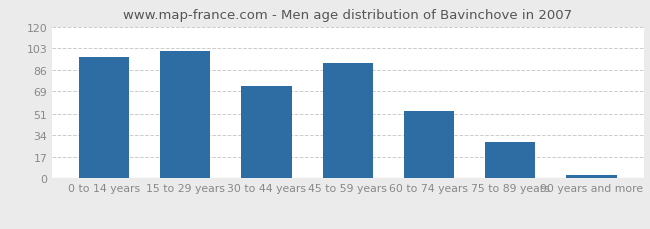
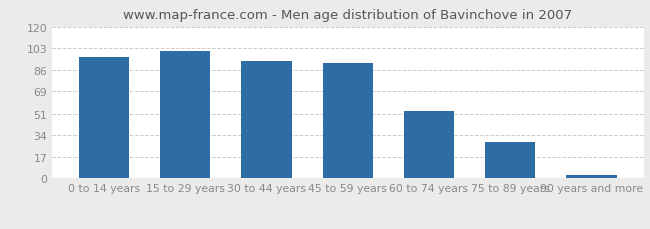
30 to 44 years: 73 -> 93
